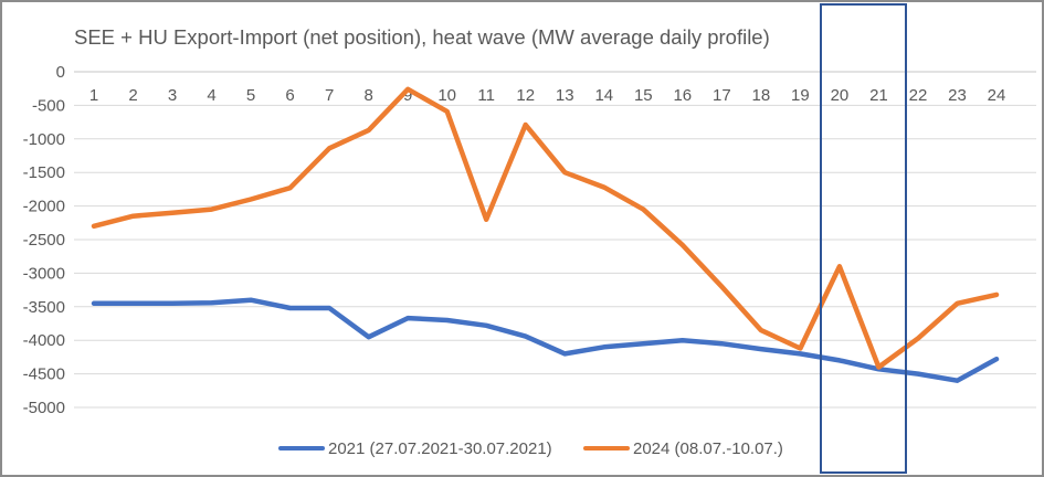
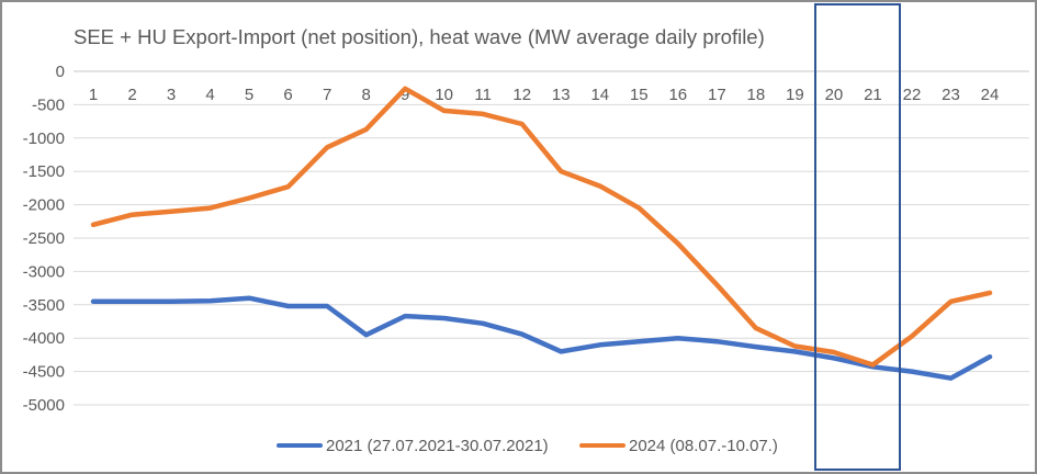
2024 (08.07.-10.07.)/11: -2200 -> -600
2024 (08.07.-10.07.)/20: -2900 -> -4200
